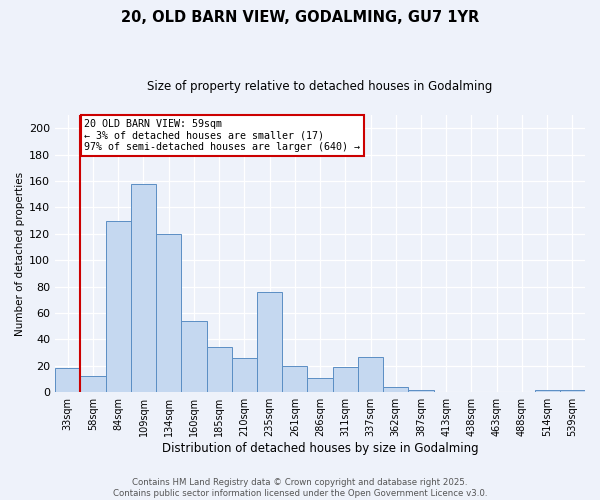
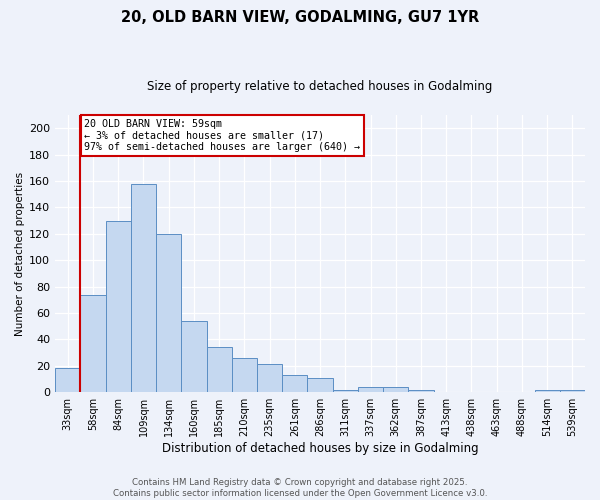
58sqm: 12 -> 74
235sqm: 76 -> 21
261sqm: 20 -> 13
311sqm: 19 -> 2
337sqm: 27 -> 4
